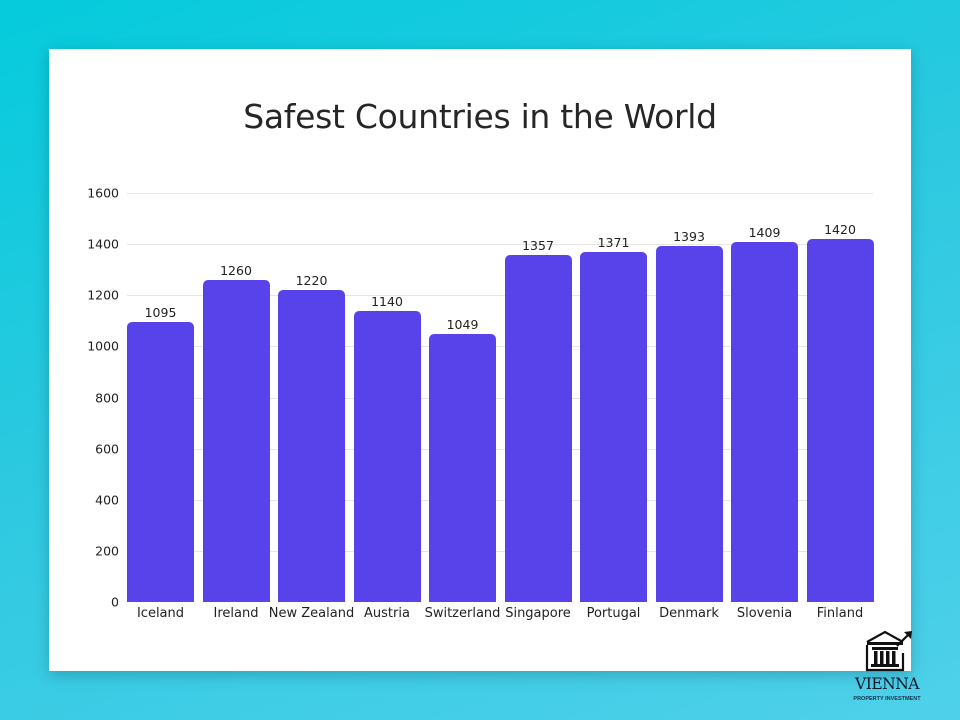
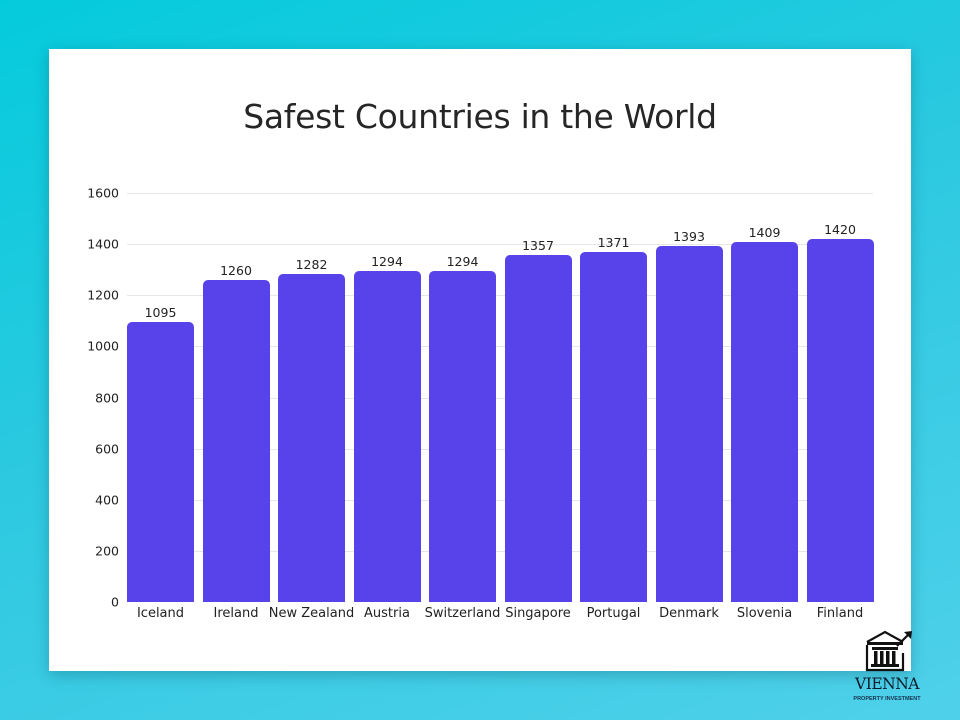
New Zealand: 1220 -> 1282
Austria: 1140 -> 1294
Switzerland: 1049 -> 1294
